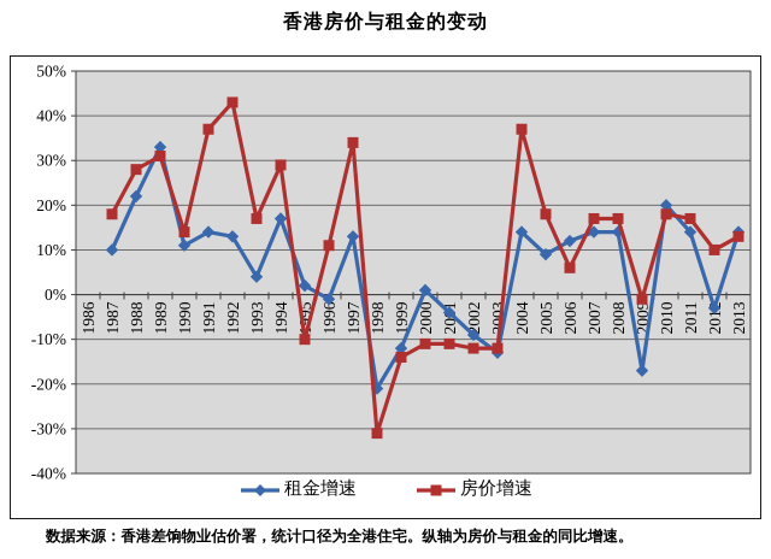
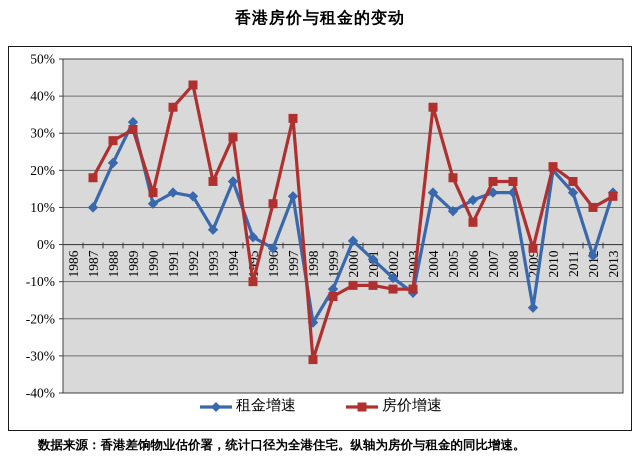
房价增速/2010: 18% -> 21%
